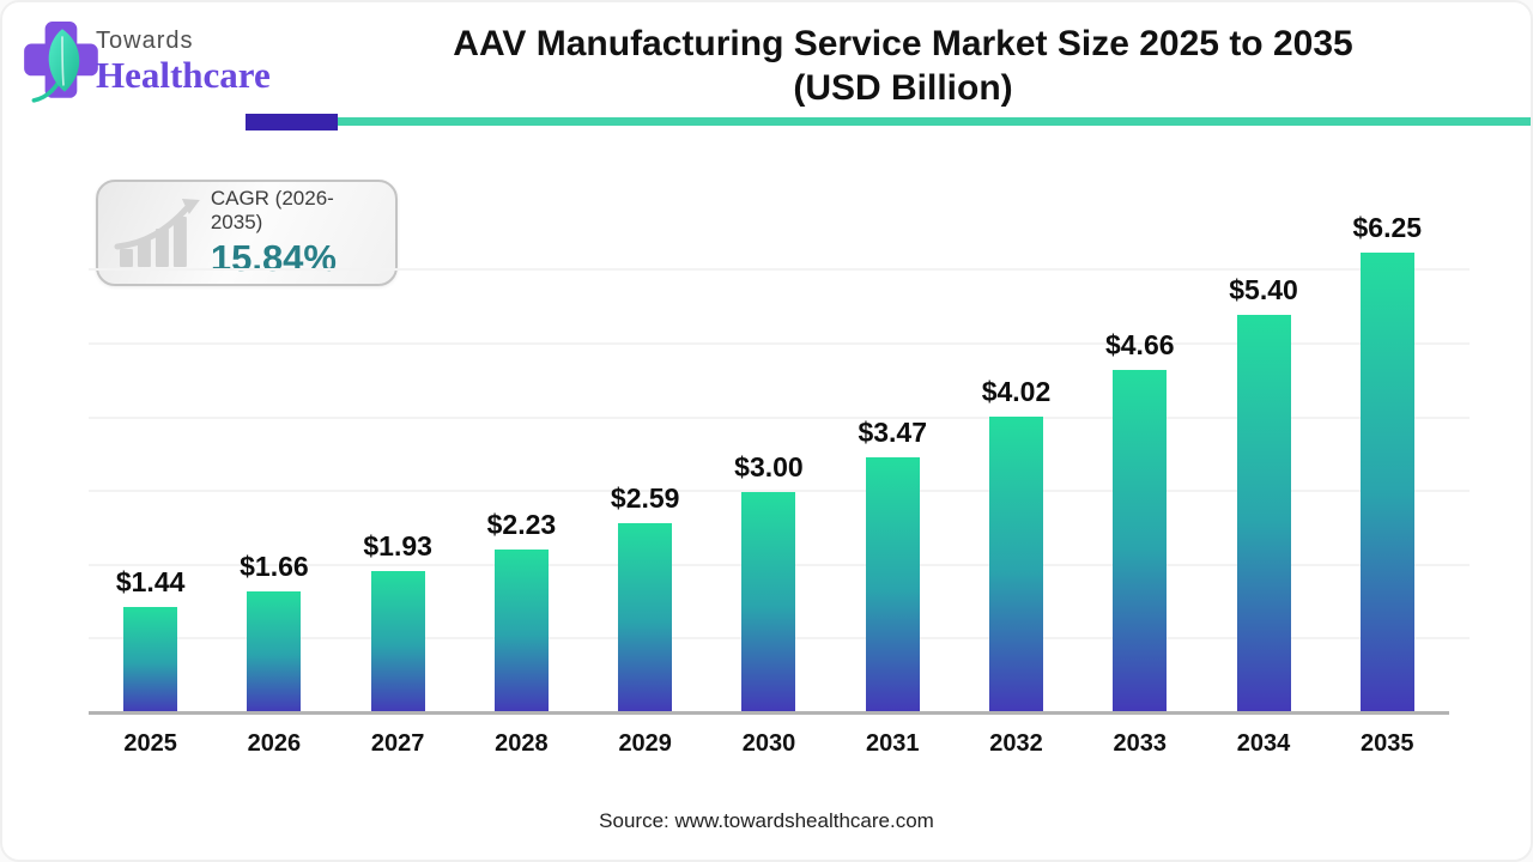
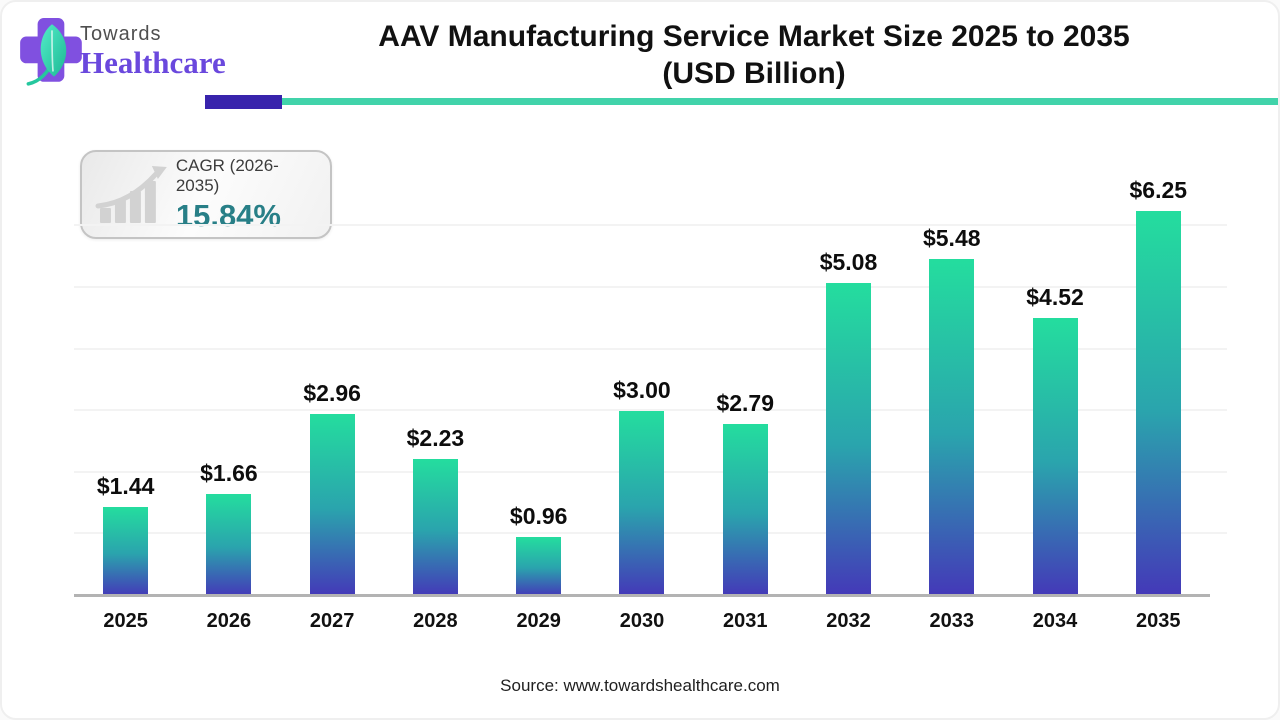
2027: $1.93 -> $2.96
2029: $2.59 -> $0.96
2031: $3.47 -> $2.79
2032: $4.02 -> $5.08
2033: $4.66 -> $5.48
2034: $5.40 -> $4.52
